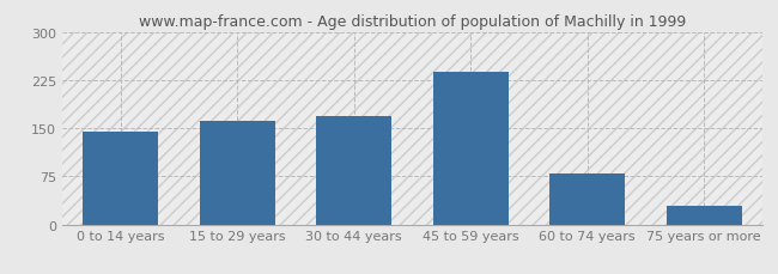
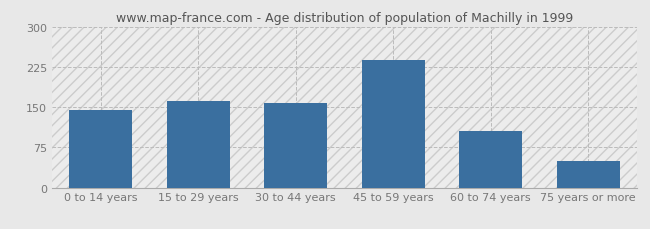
30 to 44 years: 168 -> 158
60 to 74 years: 80 -> 106
75 years or more: 30 -> 50
